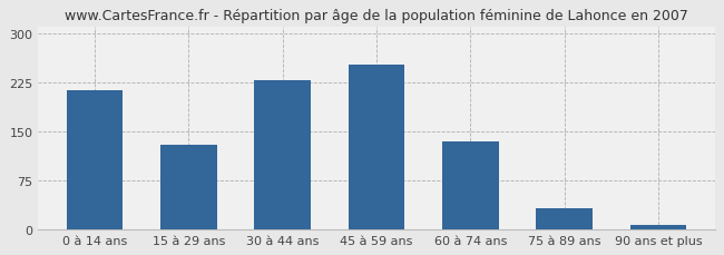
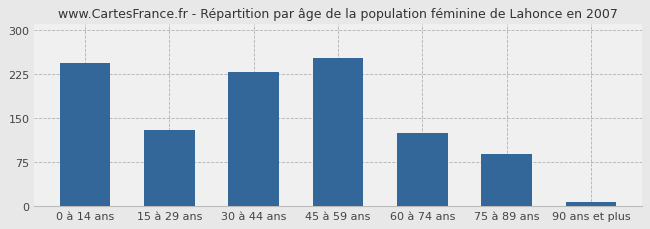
0 à 14 ans: 213 -> 244
60 à 74 ans: 135 -> 124
75 à 89 ans: 32 -> 88
